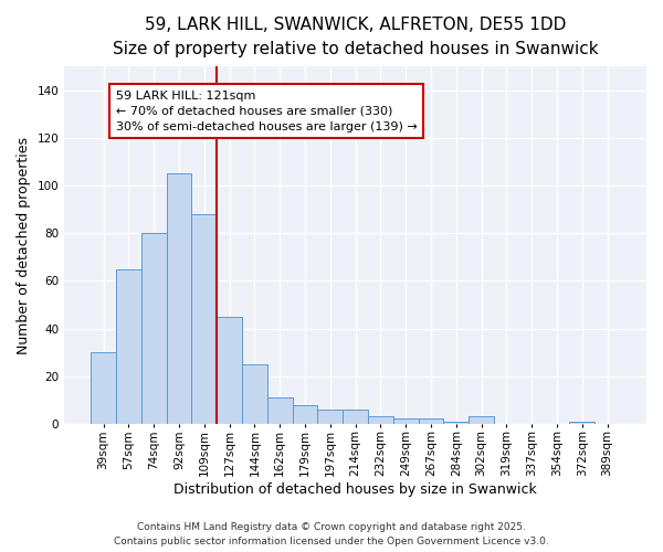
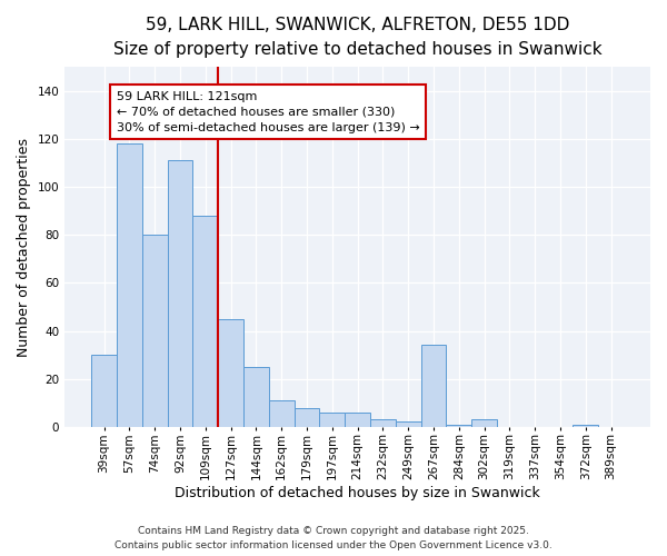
57sqm: 65 -> 118
92sqm: 105 -> 111
267sqm: 2 -> 34
